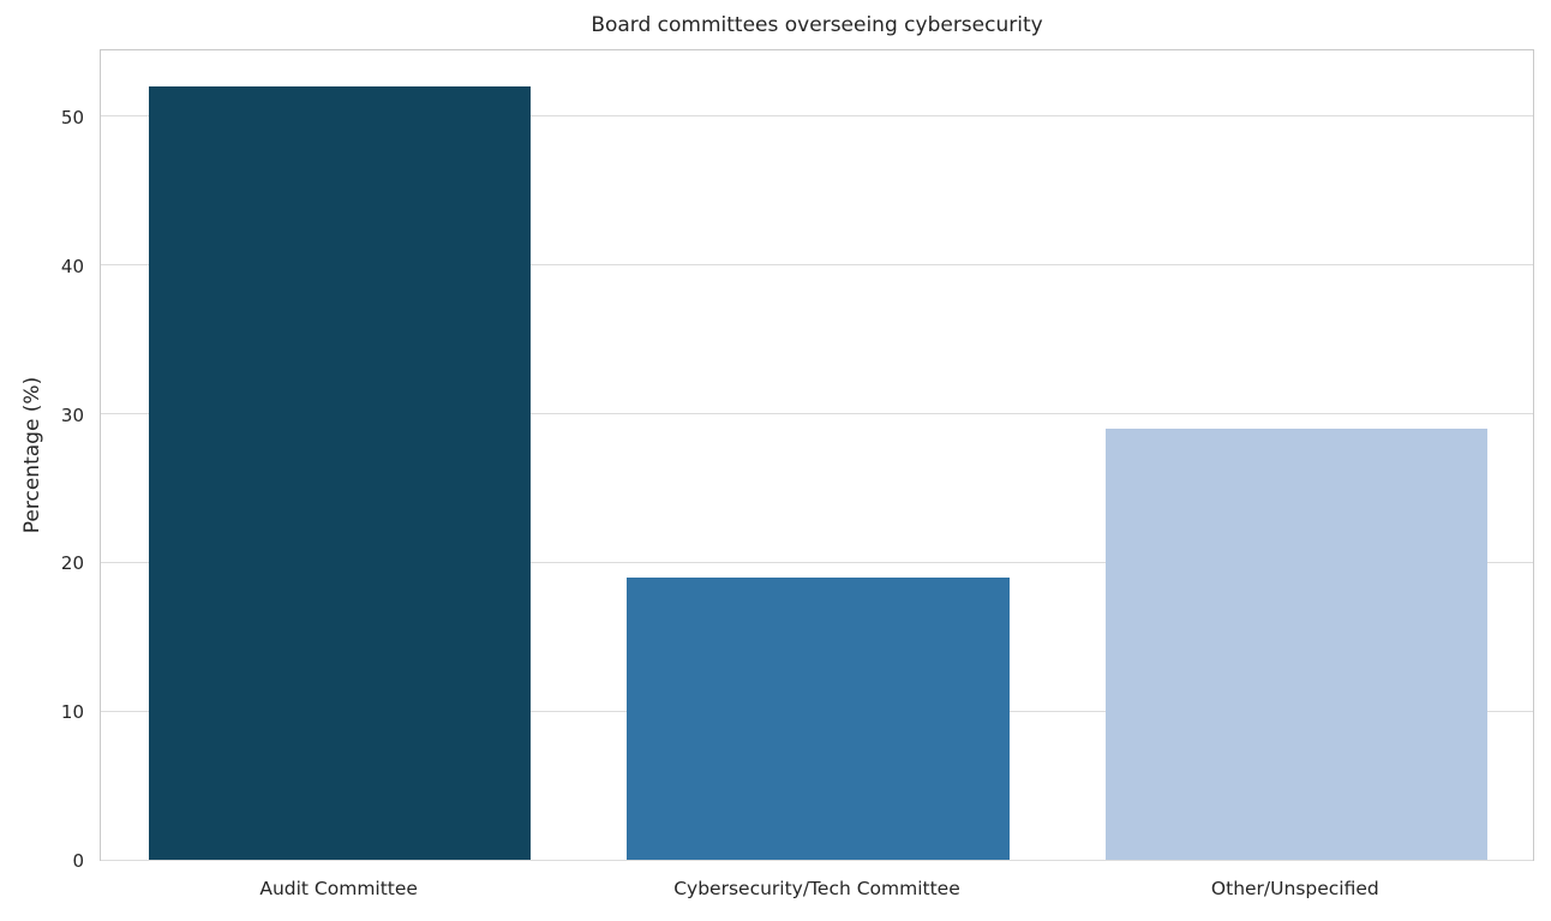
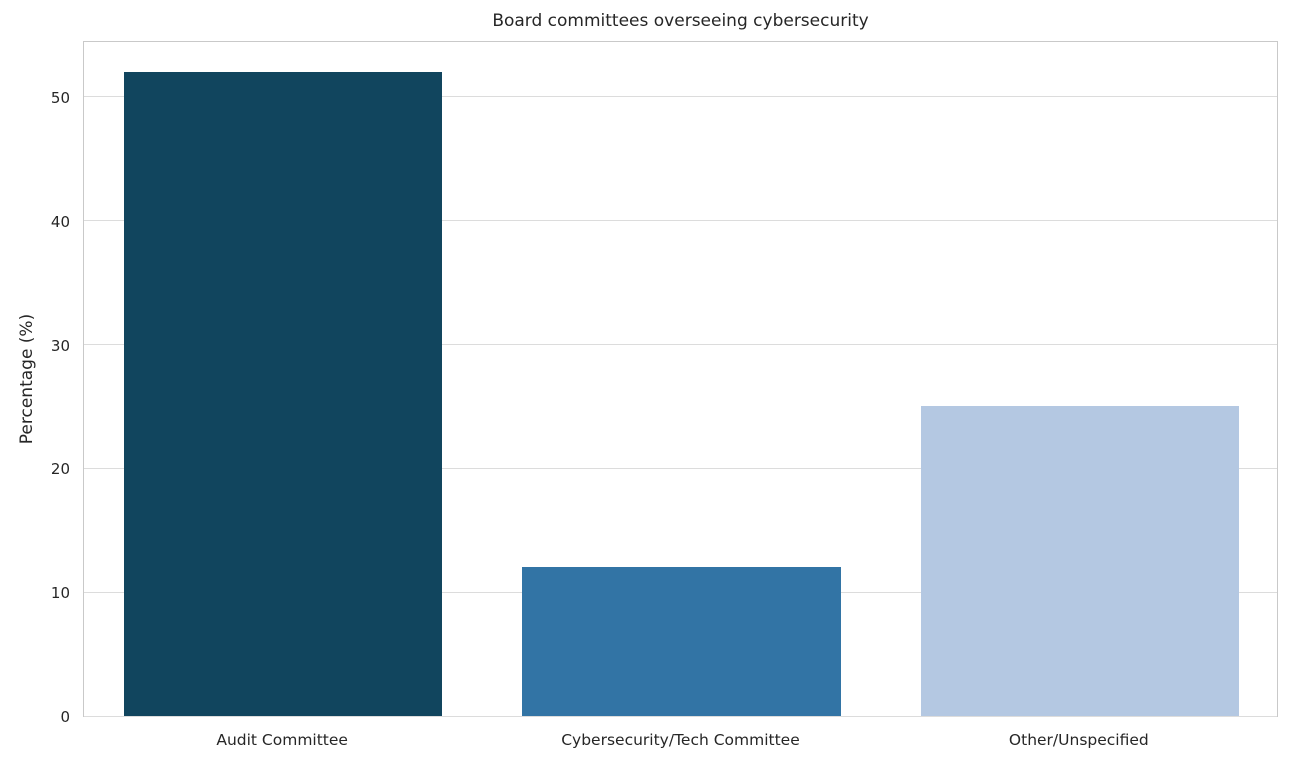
Cybersecurity/Tech Committee: 19 -> 12
Other/Unspecified: 29 -> 25
